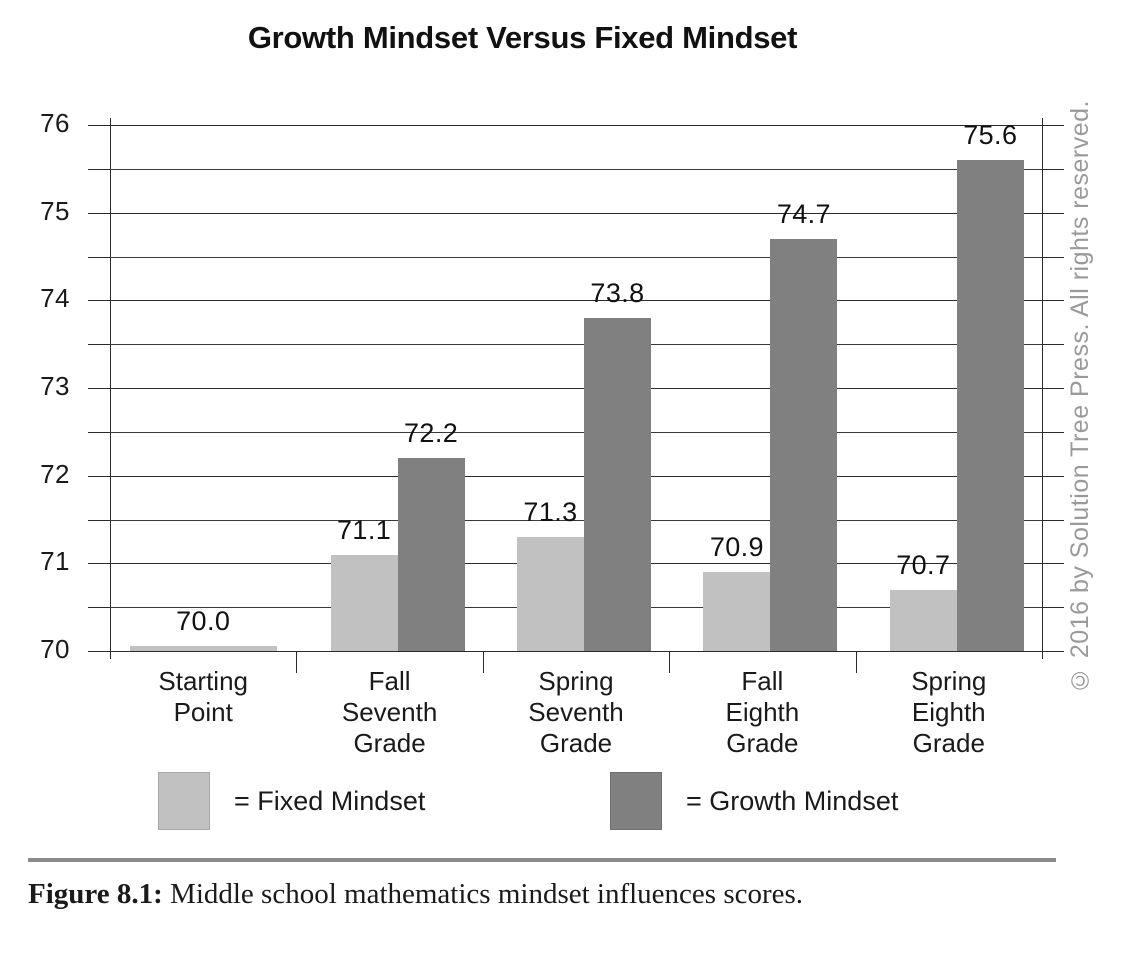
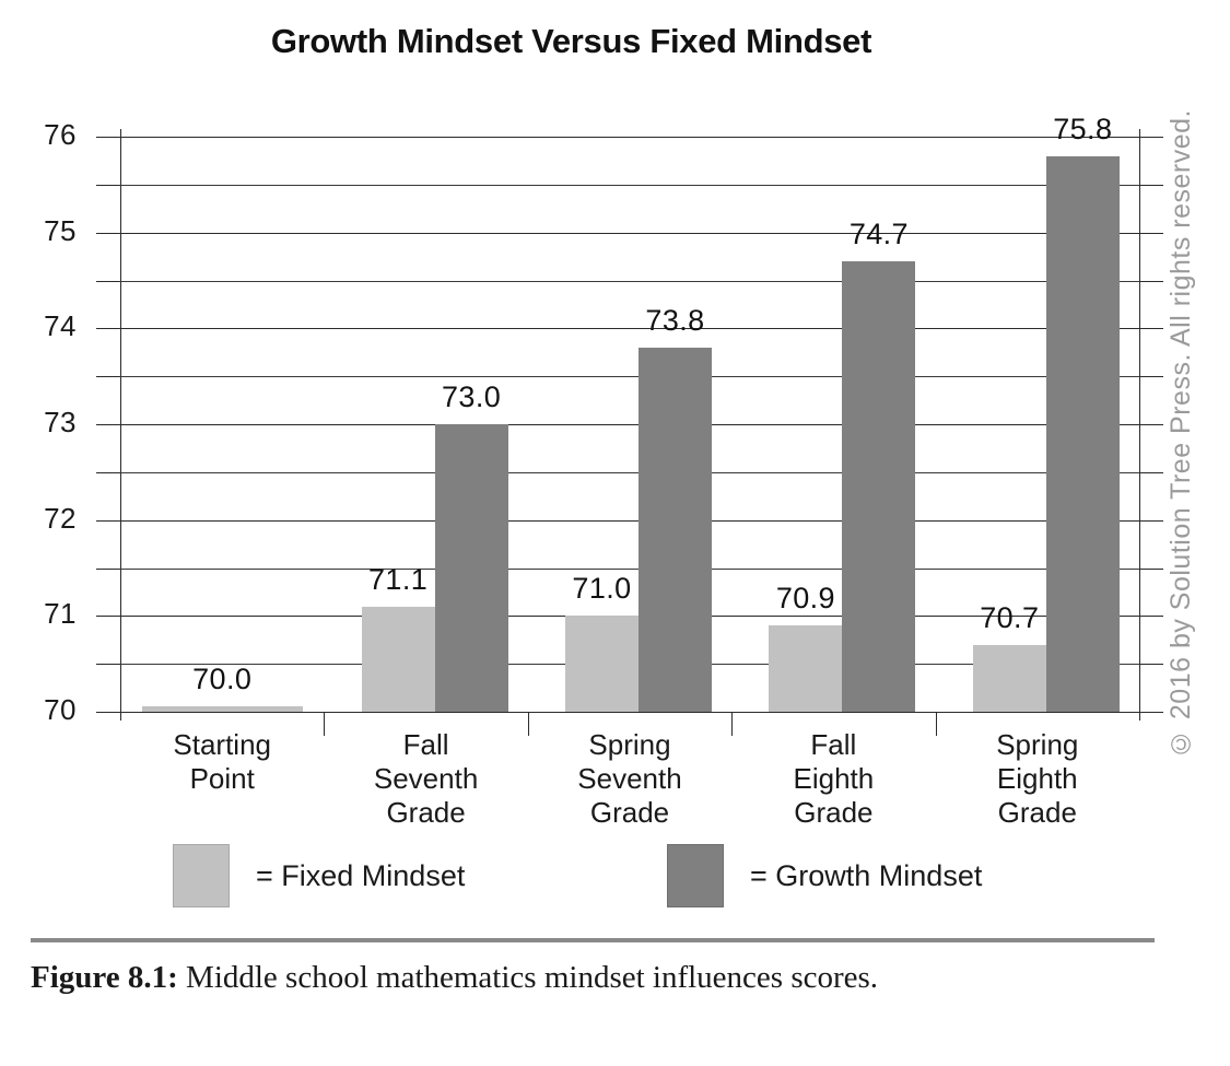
= Growth Mindset/Fall Seventh Grade: 72.2 -> 73.0
= Fixed Mindset/Spring Seventh Grade: 71.3 -> 71.0
= Growth Mindset/Spring Eighth Grade: 75.6 -> 75.8
